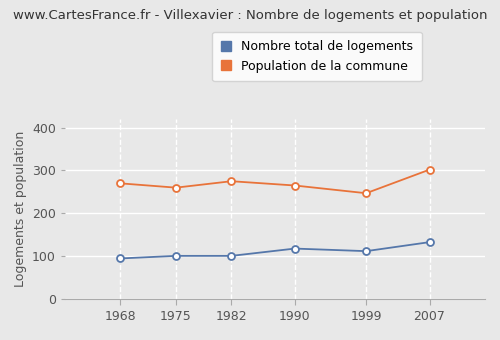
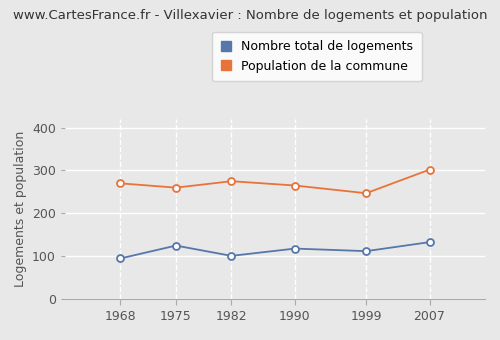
Nombre total de logements/1975: 101 -> 125
